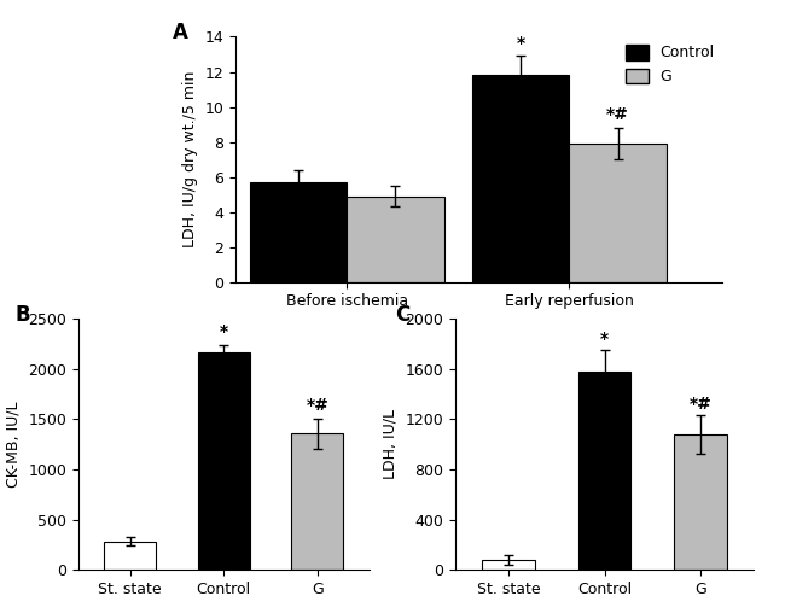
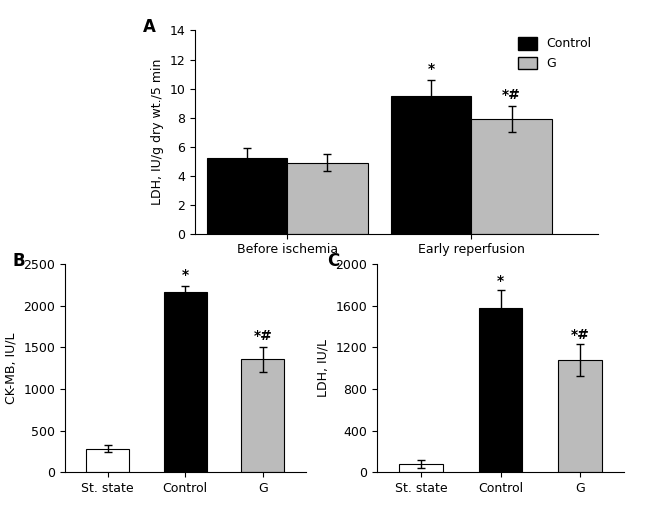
Control/Before ischemia: 5.7 -> 5.2
Control/Early reperfusion: 11.8 -> 9.5
